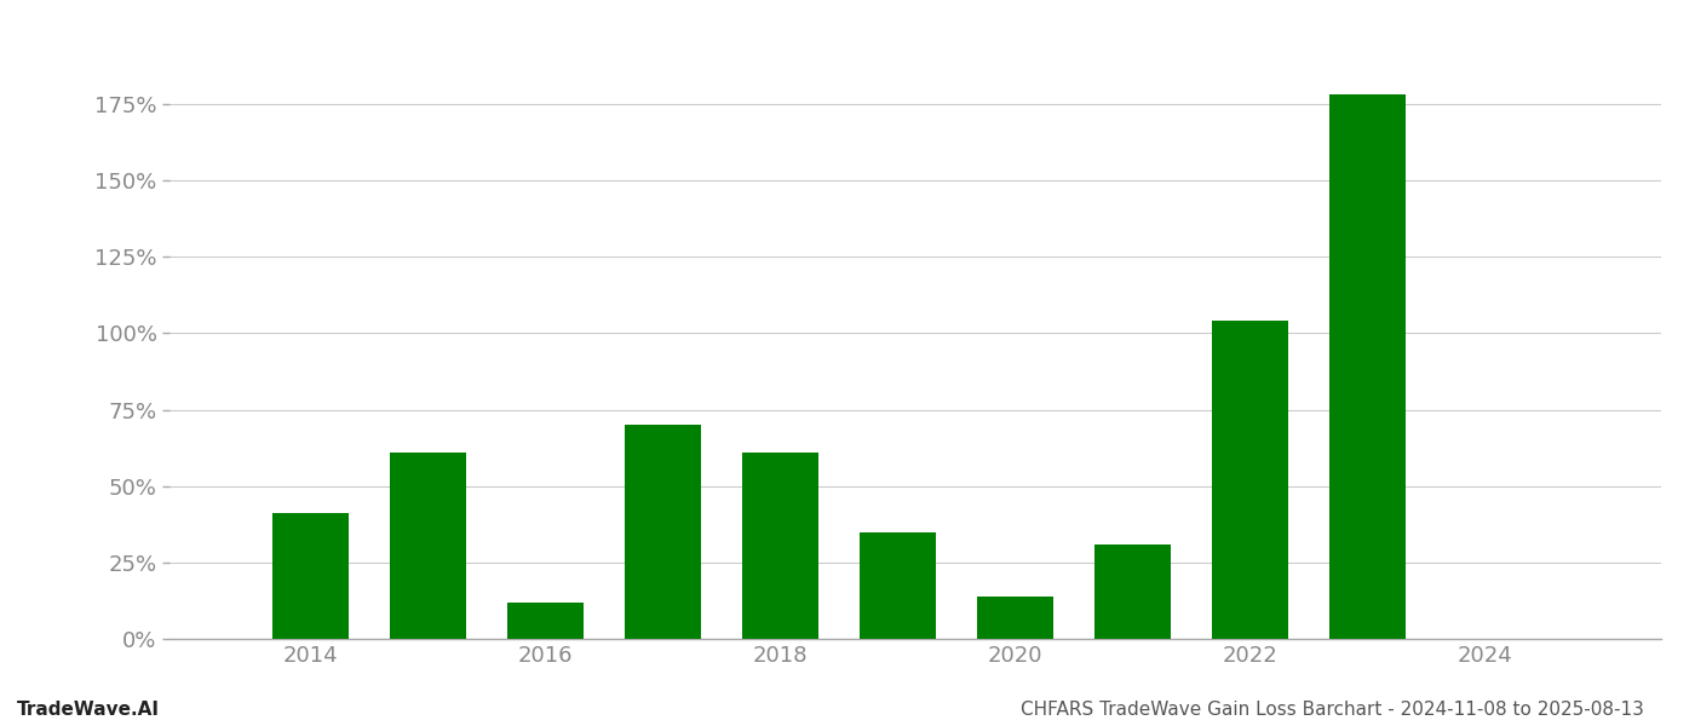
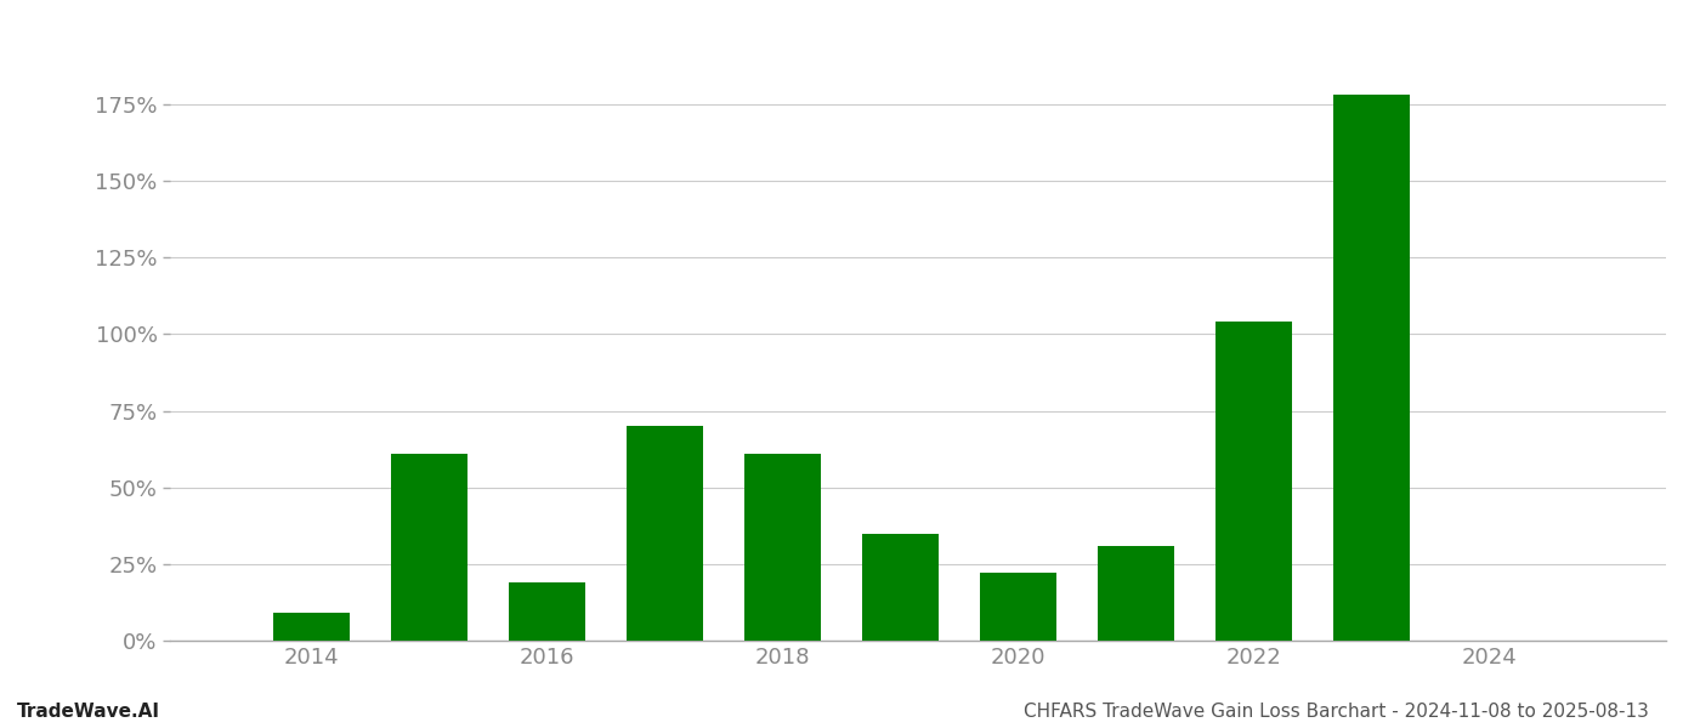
2014: 41% -> 9%
2016: 12% -> 19%
2020: 14% -> 22%
